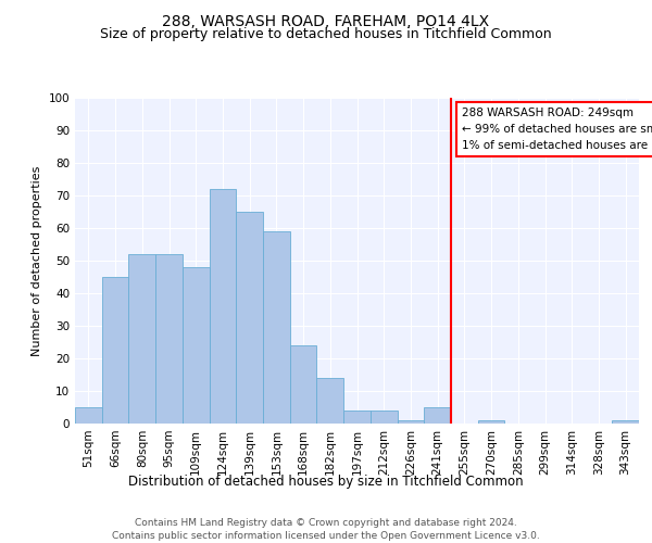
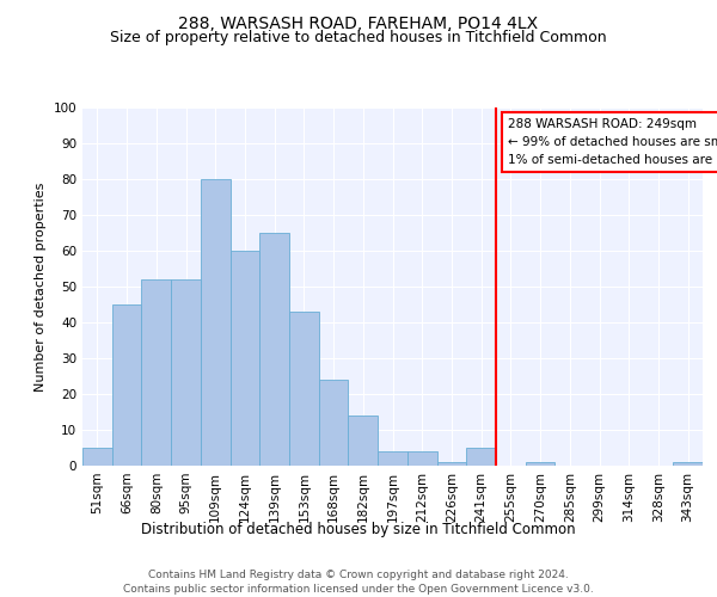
109sqm: 48 -> 80
124sqm: 72 -> 60
153sqm: 59 -> 43
